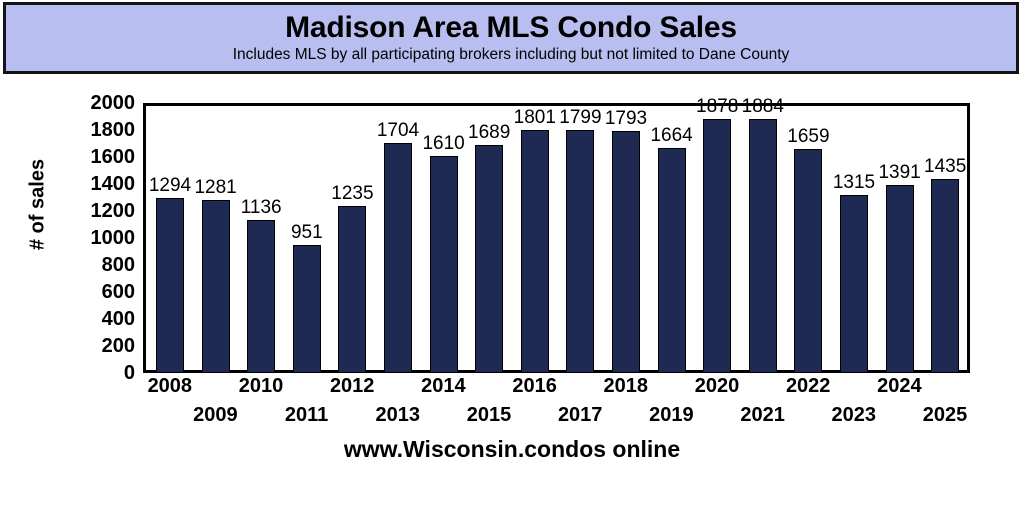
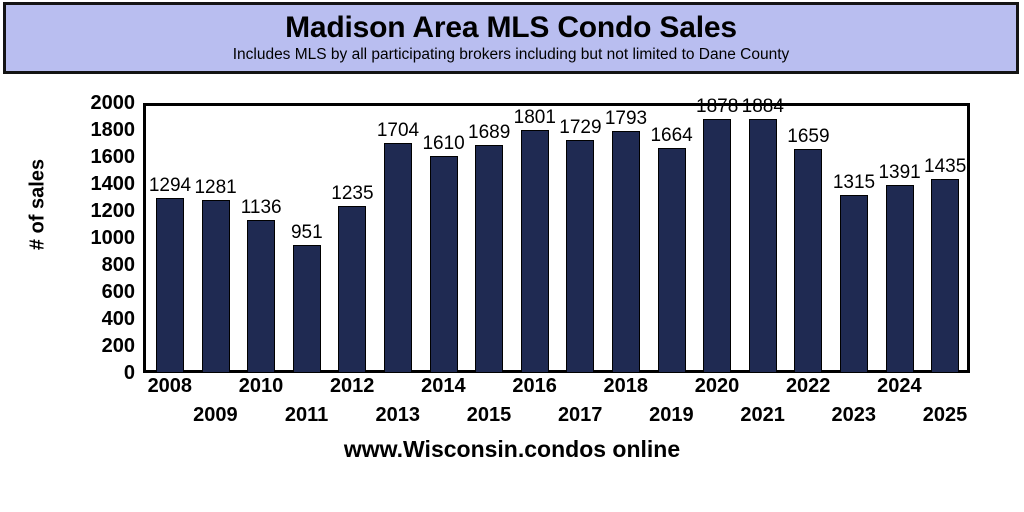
2017: 1799 -> 1729
